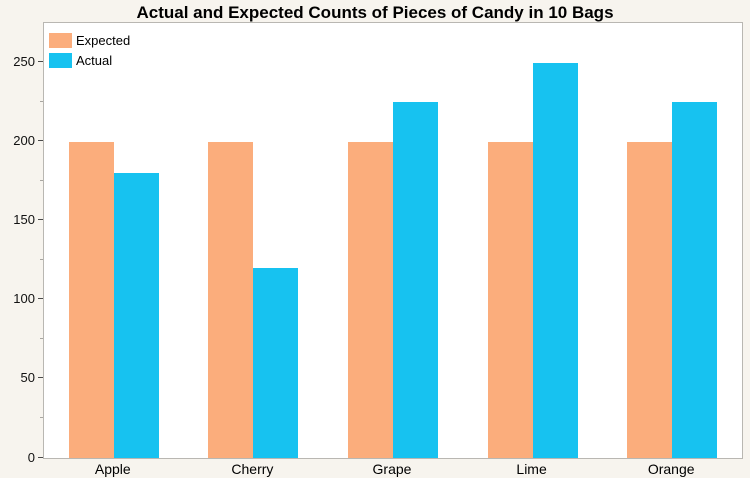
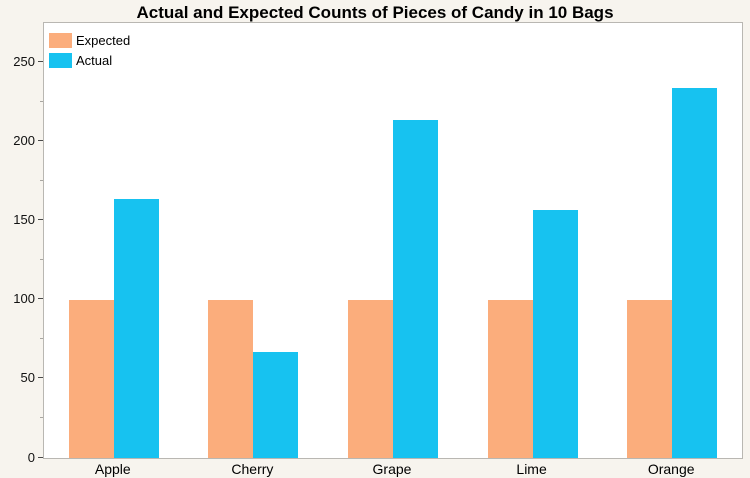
Expected/Apple: 200 -> 100
Actual/Apple: 180 -> 164
Expected/Cherry: 200 -> 100
Actual/Cherry: 120 -> 67
Expected/Grape: 200 -> 100
Actual/Grape: 225 -> 214
Expected/Lime: 200 -> 100
Actual/Lime: 250 -> 157
Expected/Orange: 200 -> 100
Actual/Orange: 225 -> 234
